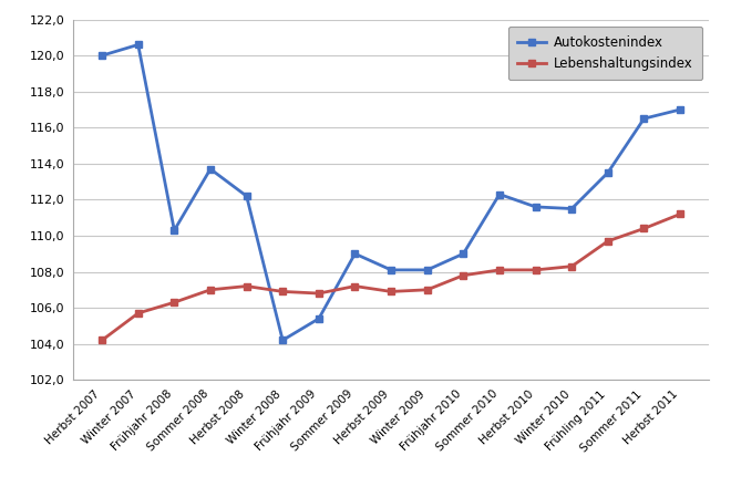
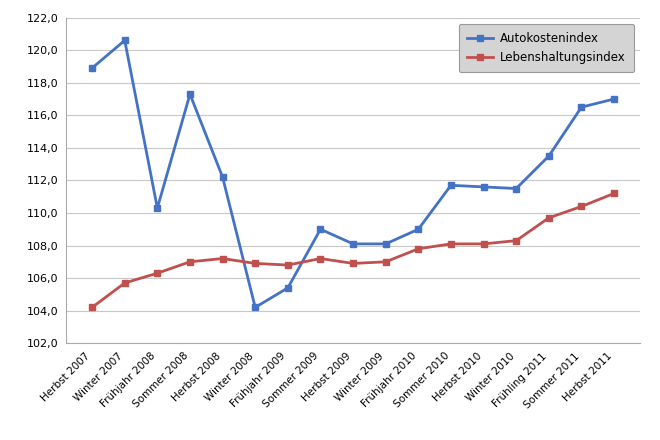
Autokostenindex/Herbst 2007: 120,0 -> 118,9
Autokostenindex/Sommer 2008: 113,7 -> 117,3
Autokostenindex/Sommer 2010: 112,3 -> 111,7
